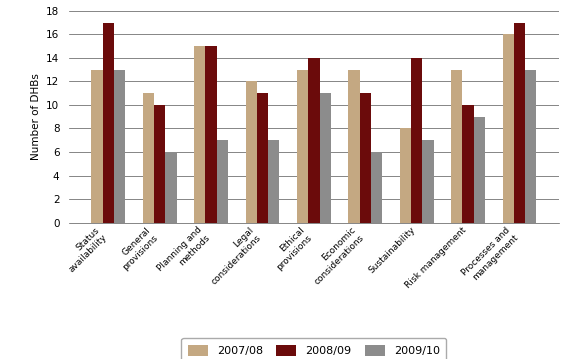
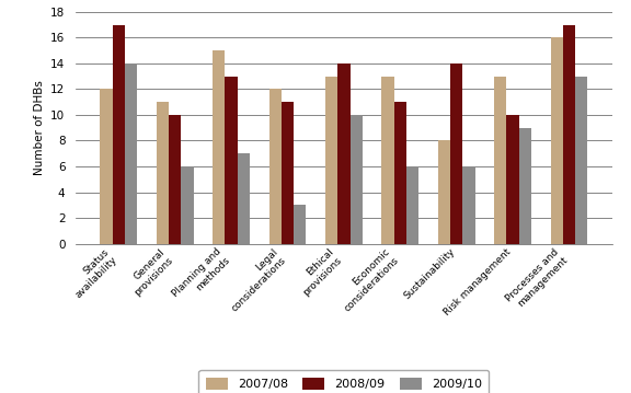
2007/08/Status availability: 13 -> 12
2009/10/Status availability: 13 -> 14
2008/09/Planning and methods: 15 -> 13
2009/10/Legal considerations: 7 -> 3
2009/10/Ethical provisions: 11 -> 10
2009/10/Sustainability: 7 -> 6
